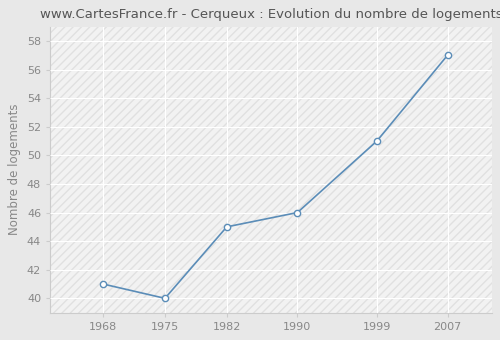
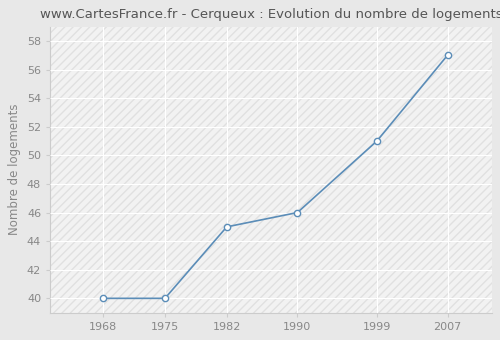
1968: 41 -> 40
